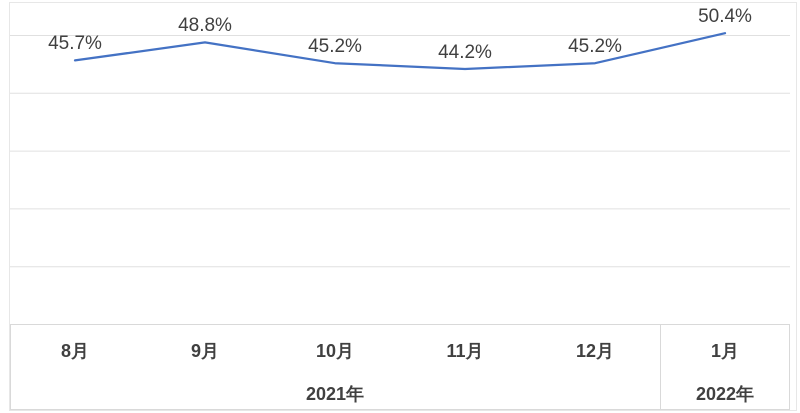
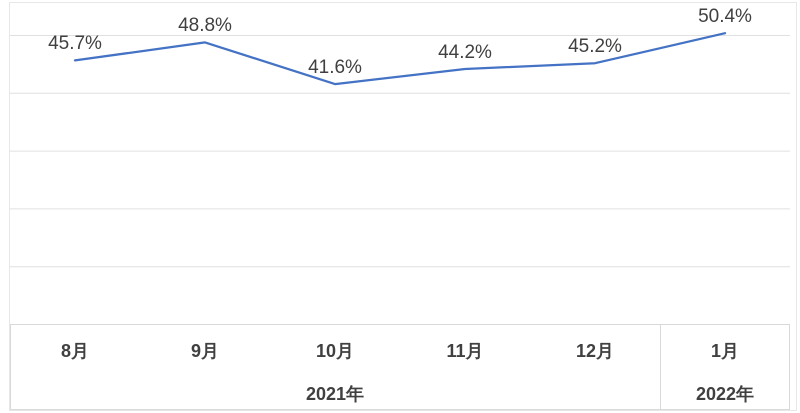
10月: 45.2% -> 41.6%
